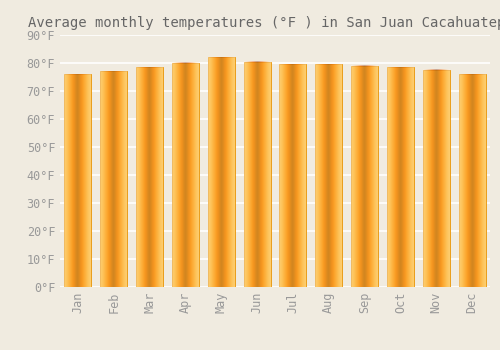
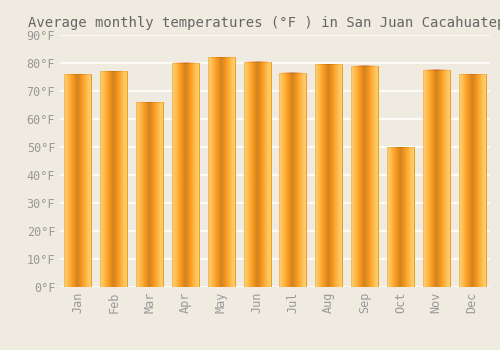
Mar: 78.5°F -> 66.0°F
Jul: 79.5°F -> 76.5°F
Oct: 78.5°F -> 50.0°F
